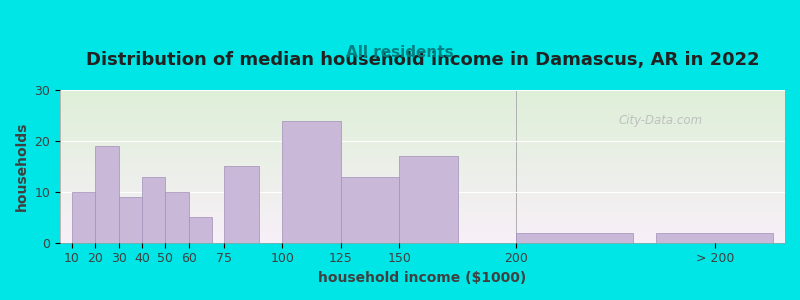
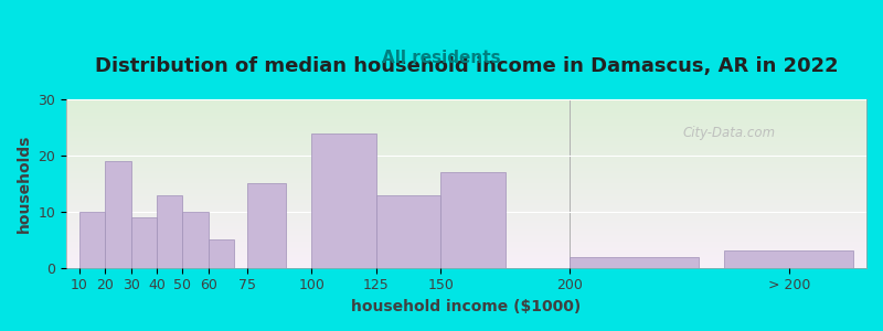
> 200: 2 -> 3
